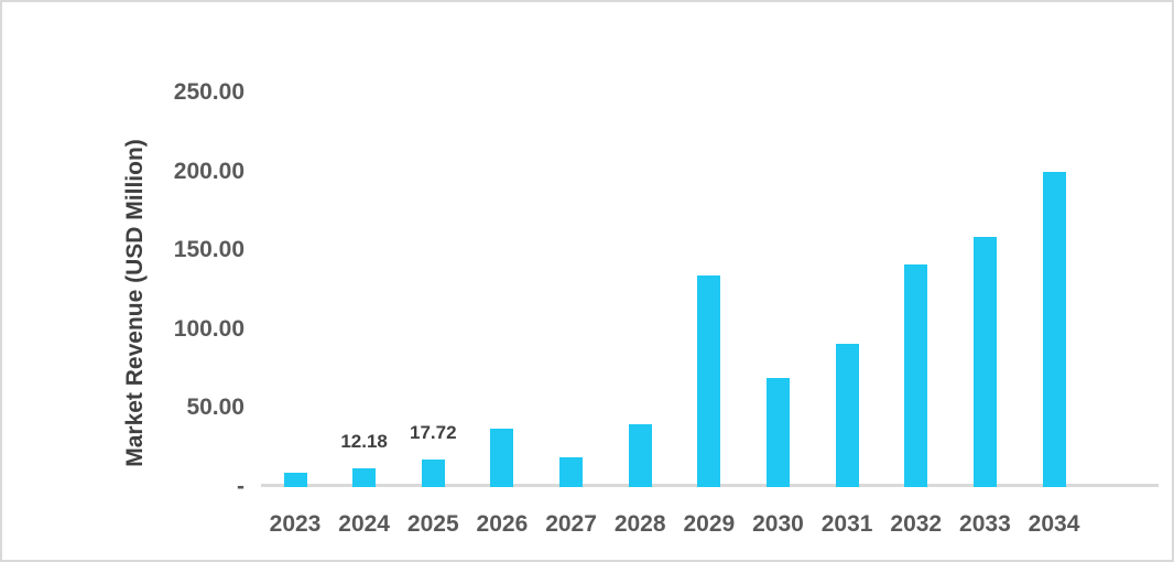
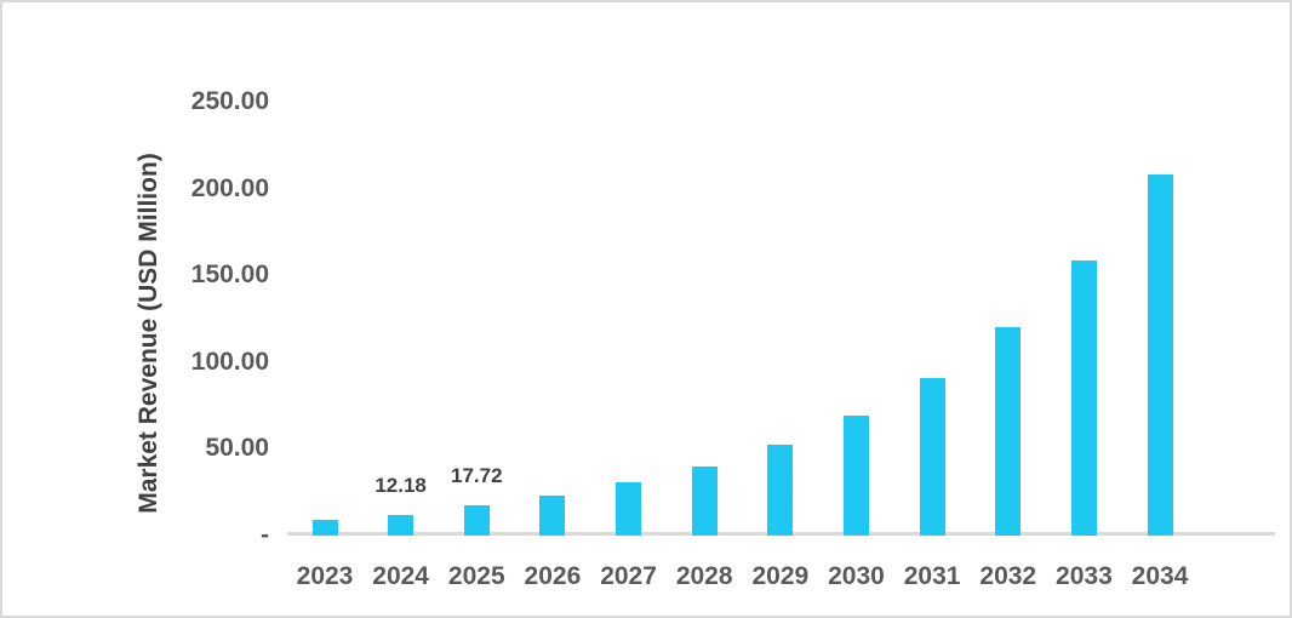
2026: 37 -> 23
2027: 19 -> 30
2029: 134 -> 52
2032: 141 -> 120
2034: 200 -> 208
